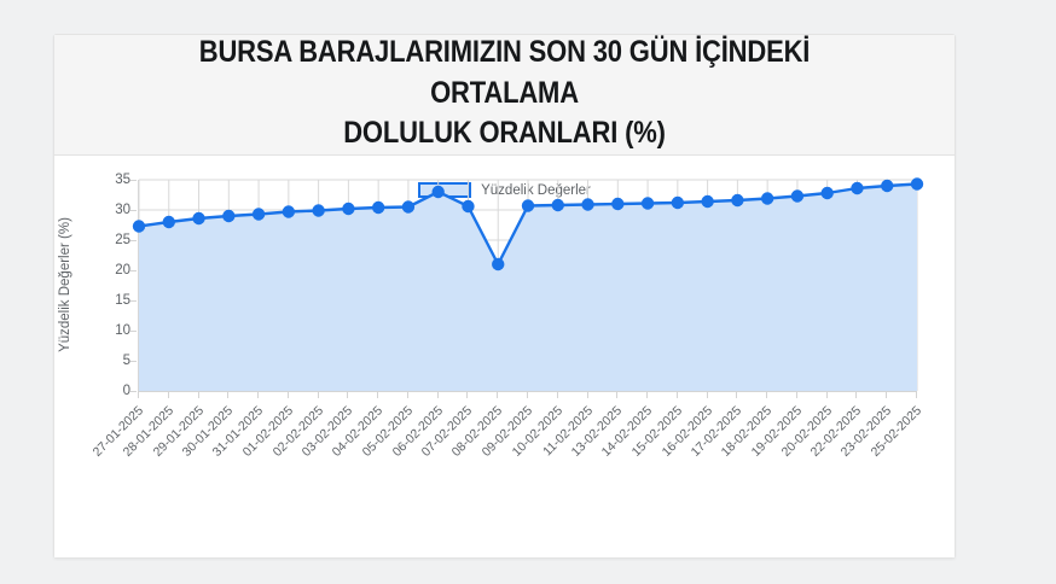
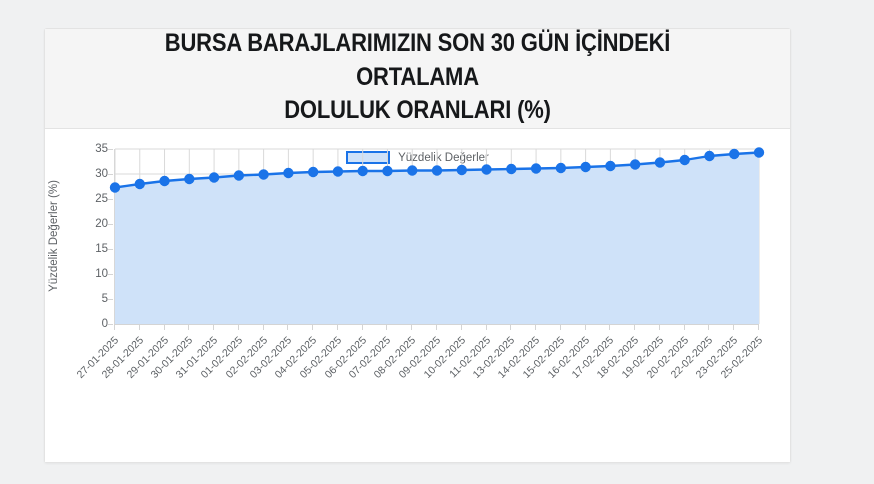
06-02-2025: 33 -> 31
08-02-2025: 21 -> 31
